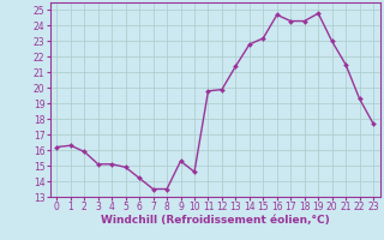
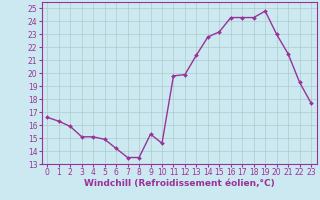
0: 16.2 -> 16.6
16: 24.7 -> 24.3
